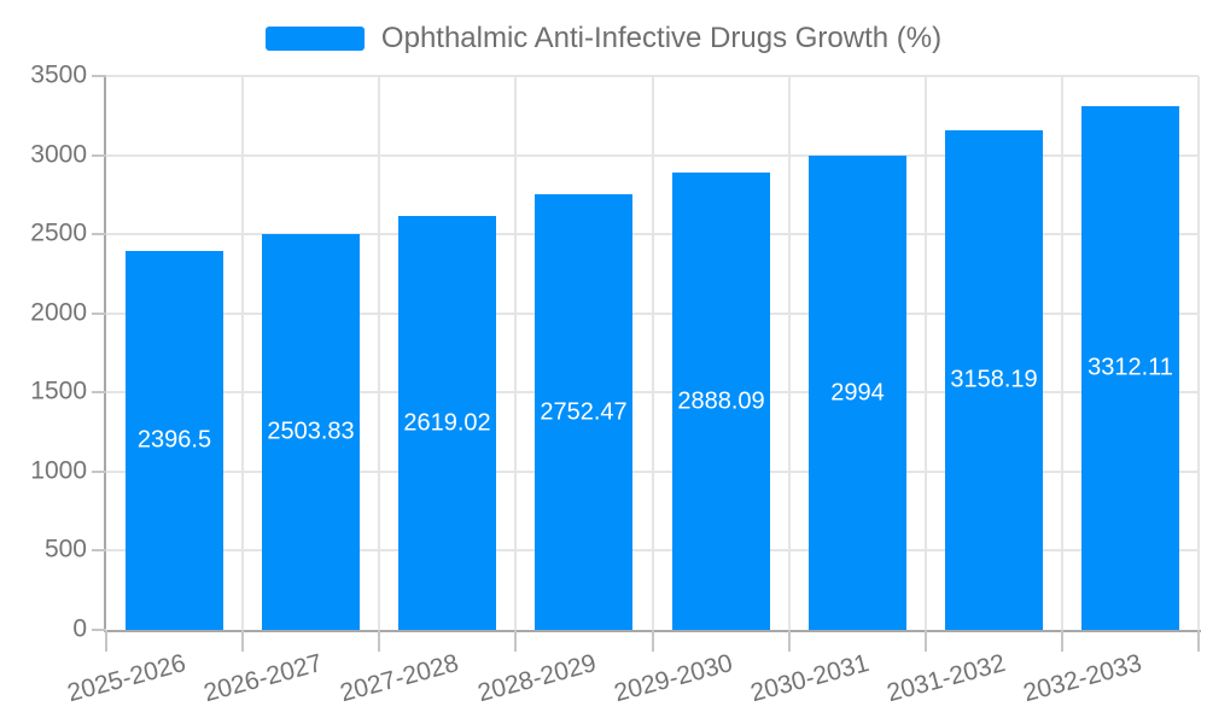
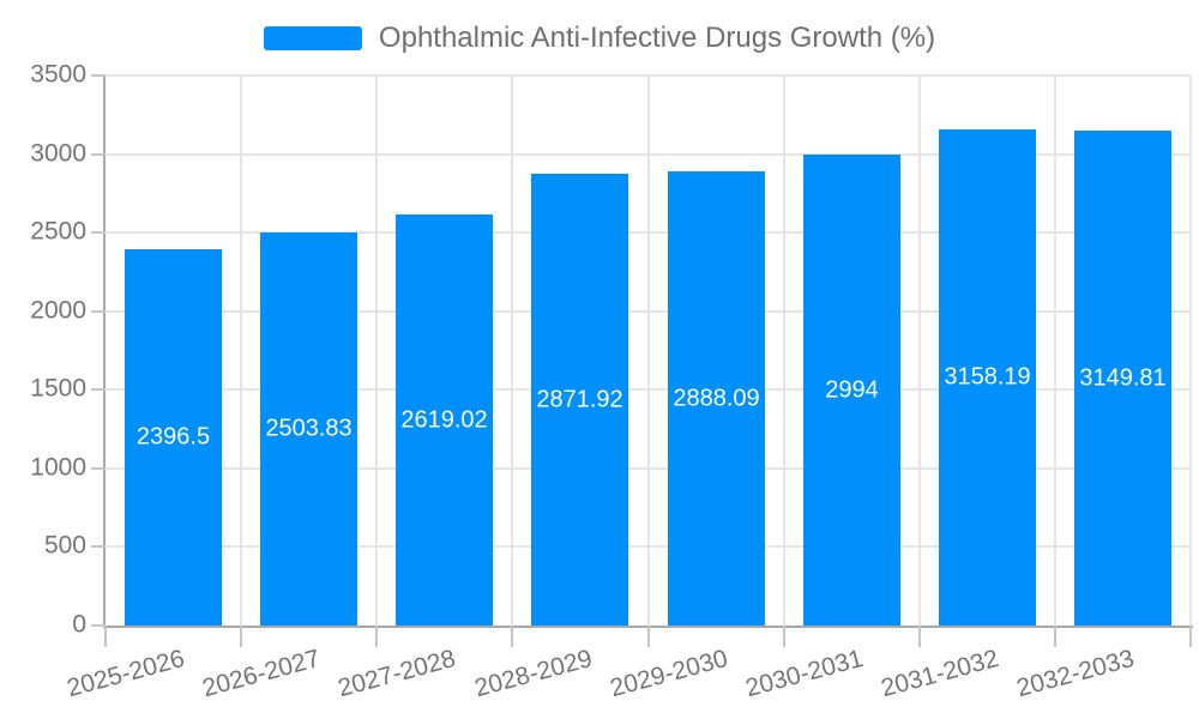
2028-2029: 2752.47 -> 2871.92
2032-2033: 3312.11 -> 3149.81
